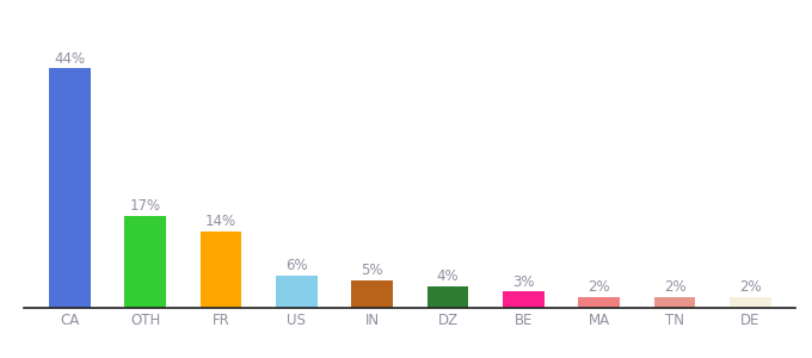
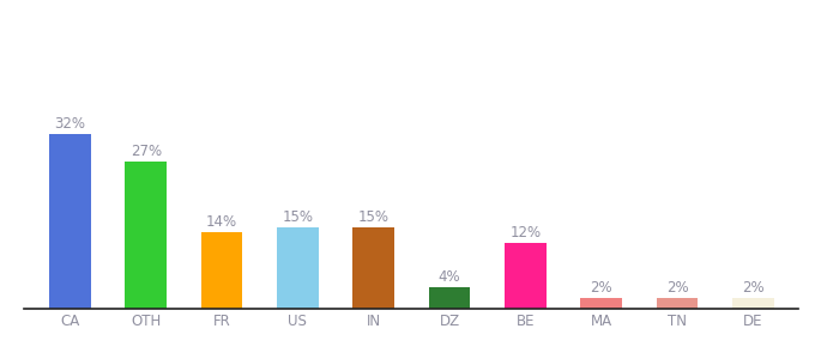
CA: 44% -> 32%
OTH: 17% -> 27%
US: 6% -> 15%
IN: 5% -> 15%
BE: 3% -> 12%
